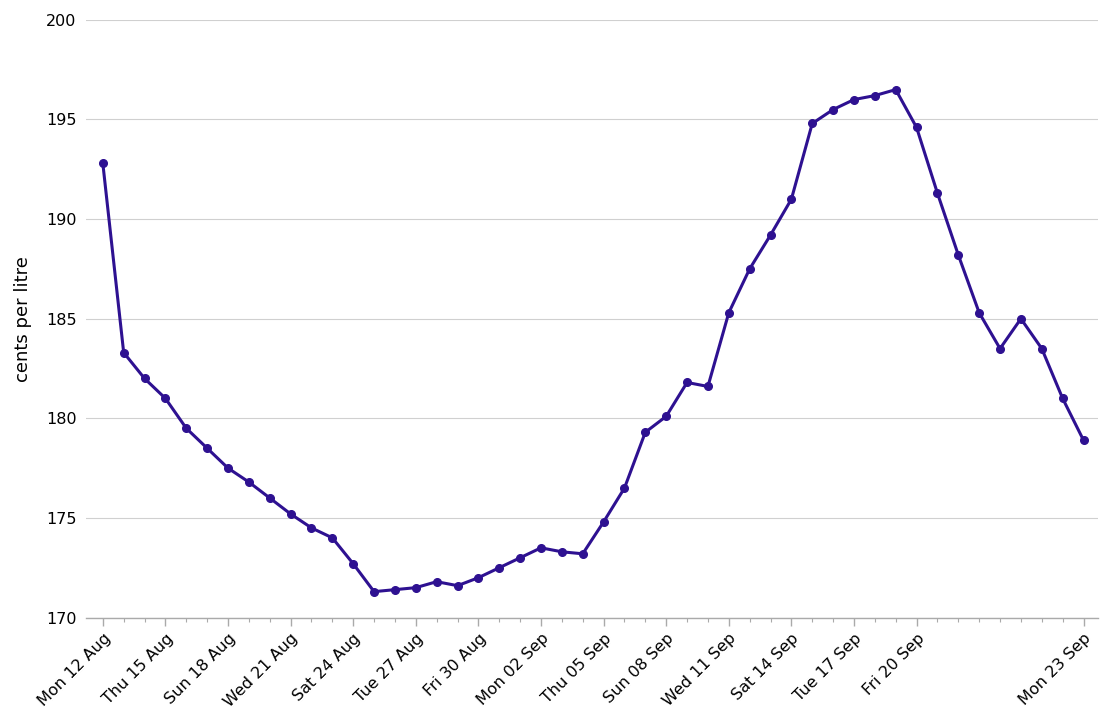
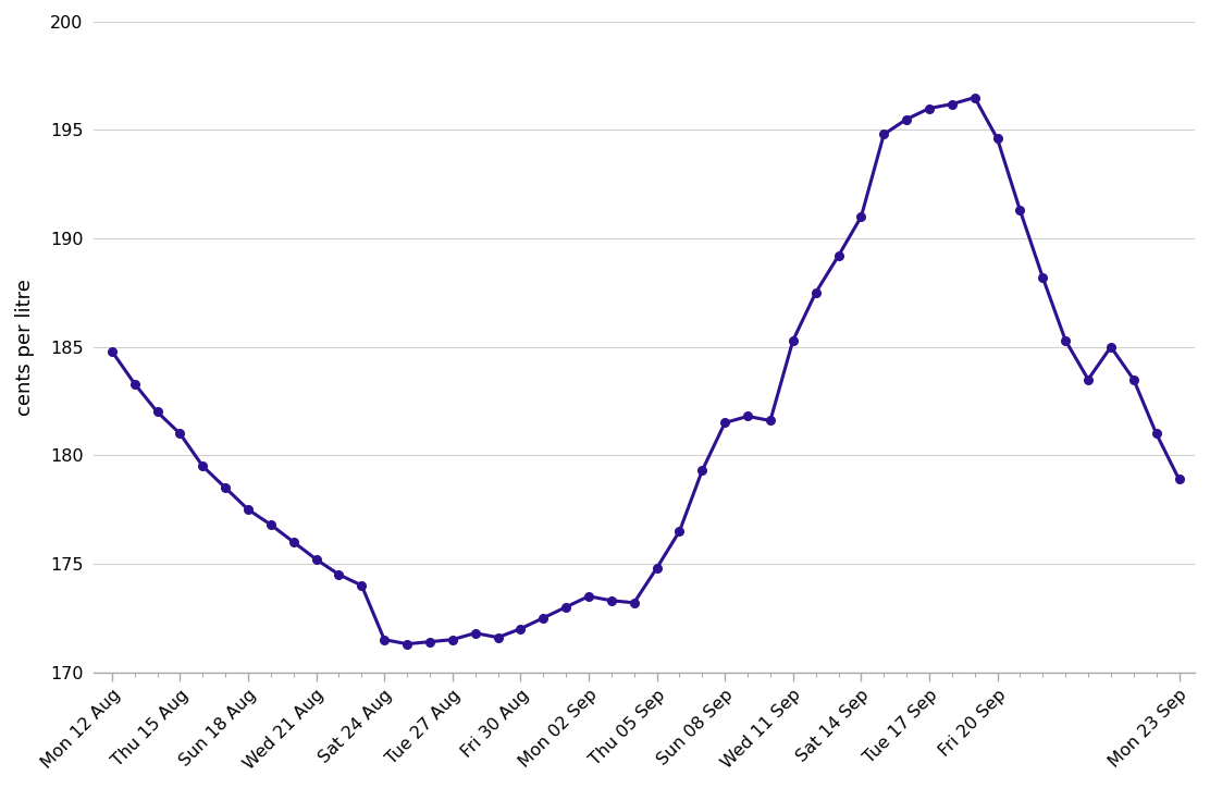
Mon 12 Aug: 192.8 -> 184.8
Sat 24 Aug: 172.7 -> 171.5
Sun 08 Sep: 180.1 -> 181.5
